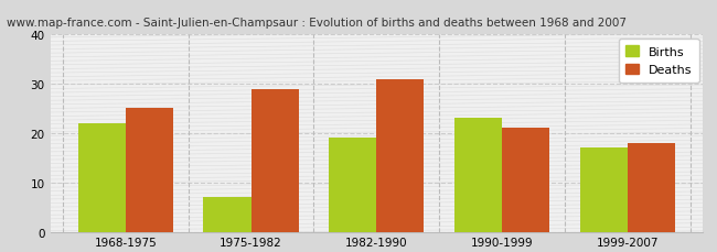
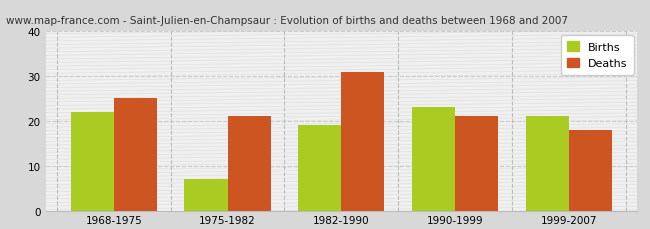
Deaths/1975-1982: 29 -> 21
Births/1999-2007: 17 -> 21
